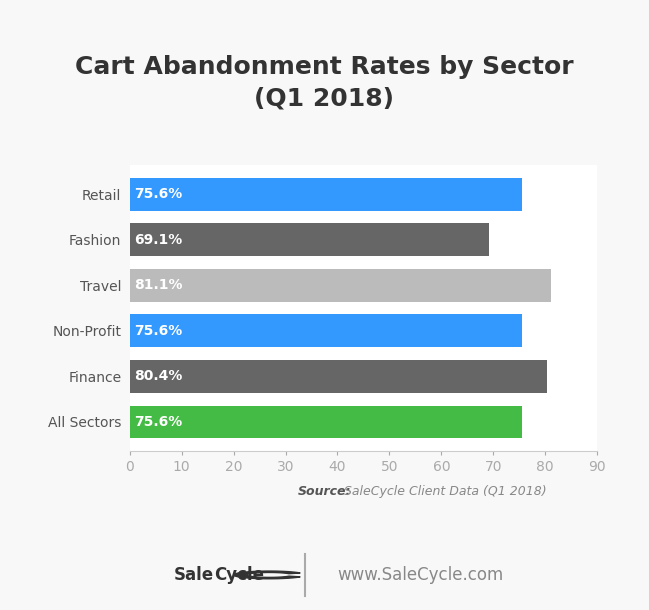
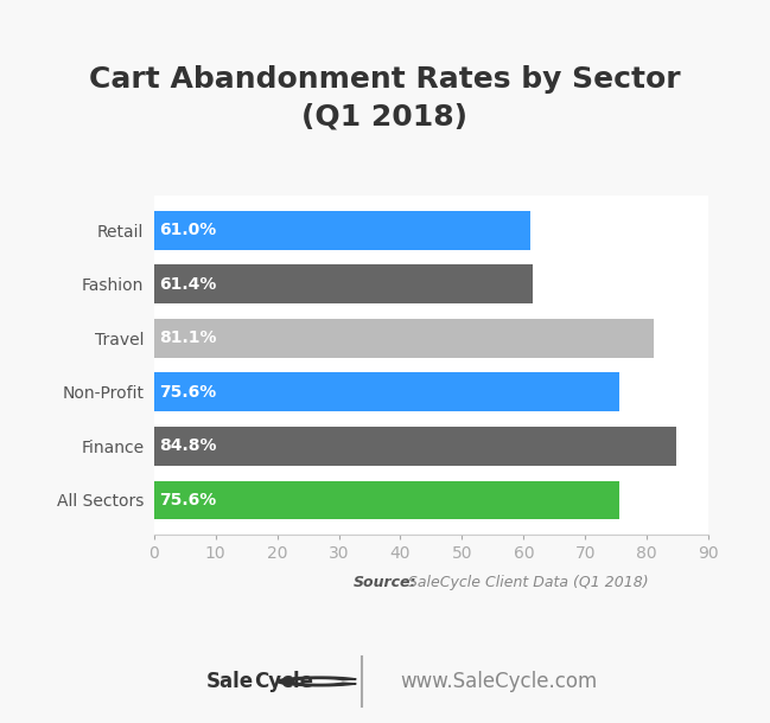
Retail: 75.6% -> 61.0%
Fashion: 69.1% -> 61.4%
Finance: 80.4% -> 84.8%
